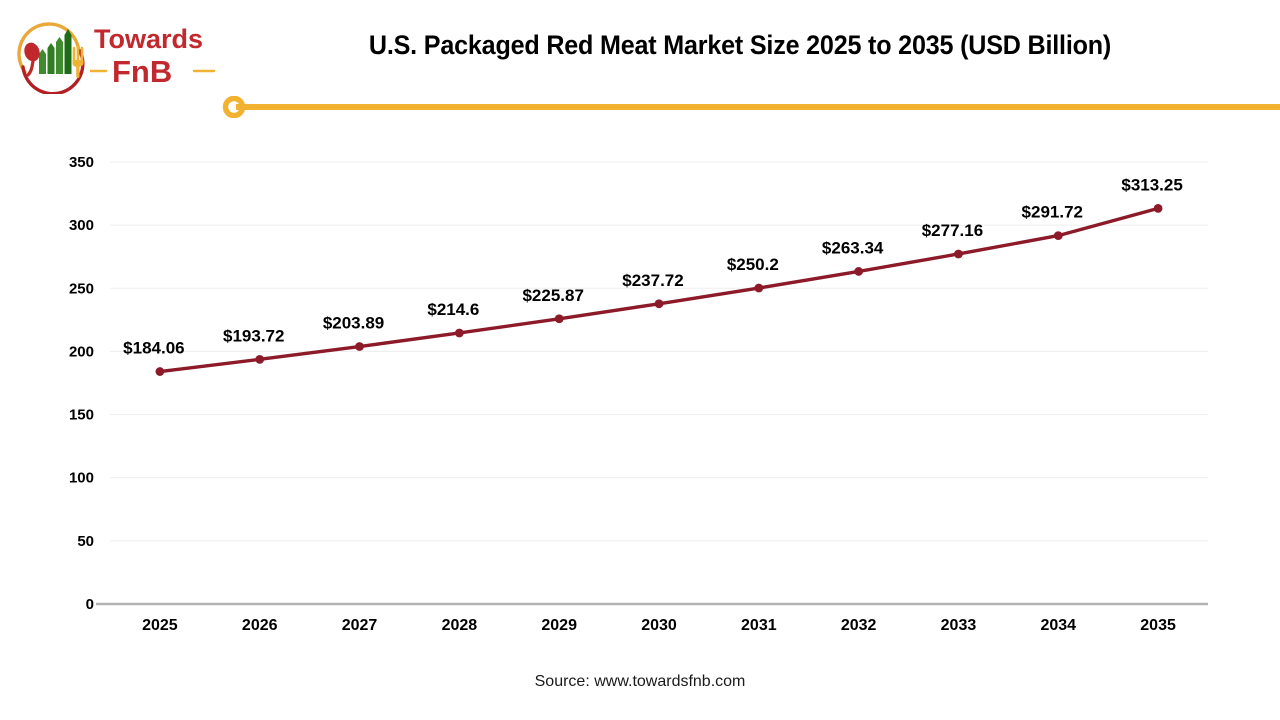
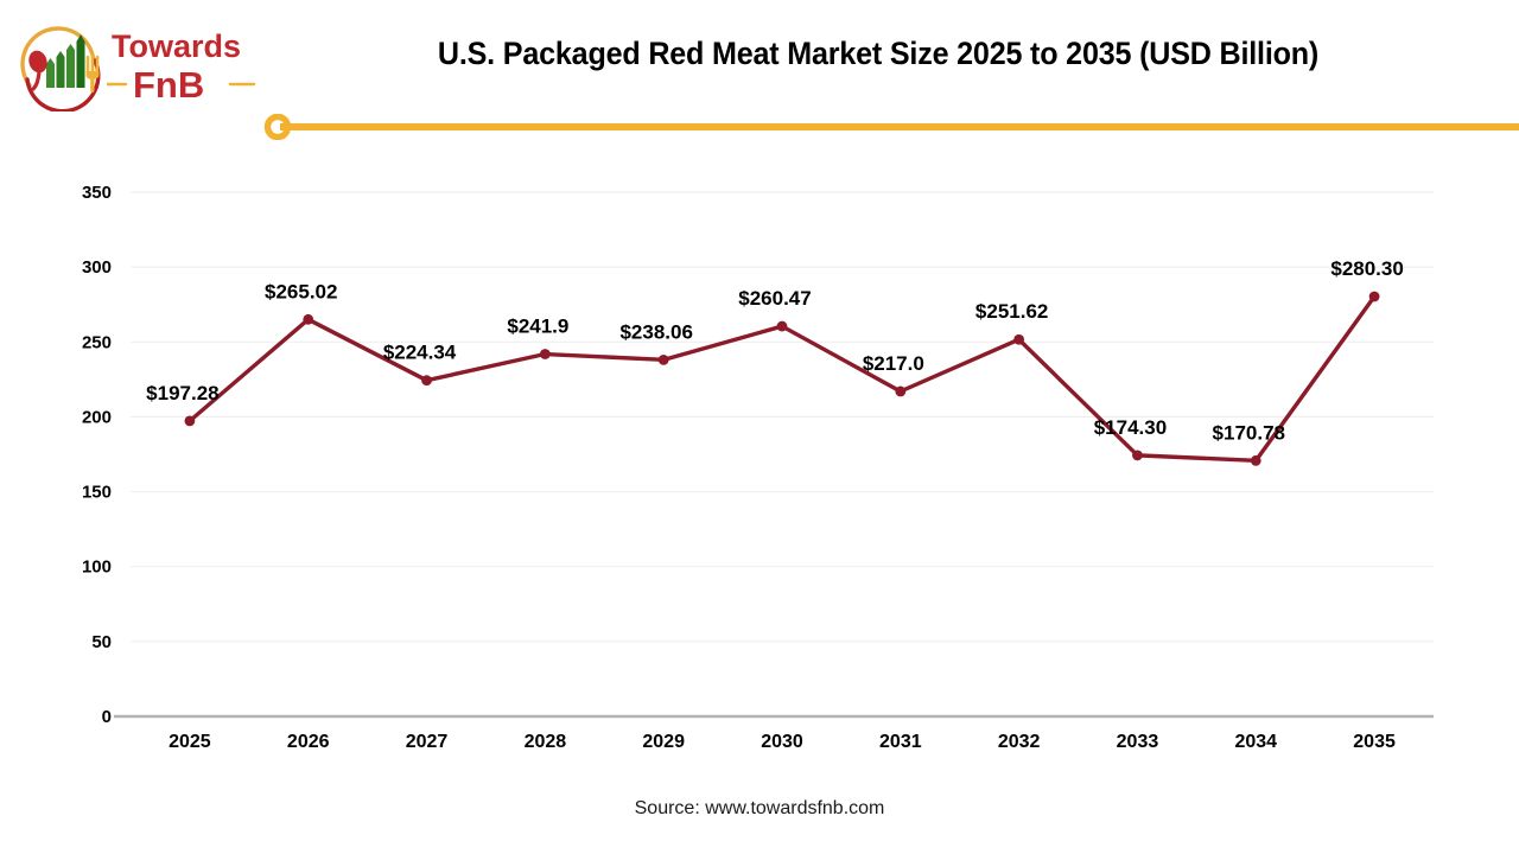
2025: $184.06 -> $197.28
2026: $193.72 -> $265.02
2027: $203.89 -> $224.34
2028: $214.6 -> $241.9
2029: $225.87 -> $238.06
2030: $237.72 -> $260.47
2031: $250.2 -> $217.0
2032: $263.34 -> $251.62
2033: $277.16 -> $174.30
2034: $291.72 -> $170.78
2035: $313.25 -> $280.30
